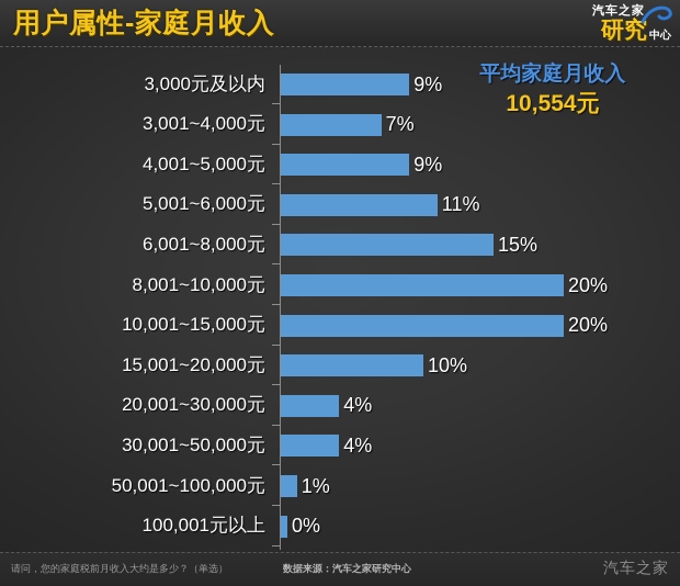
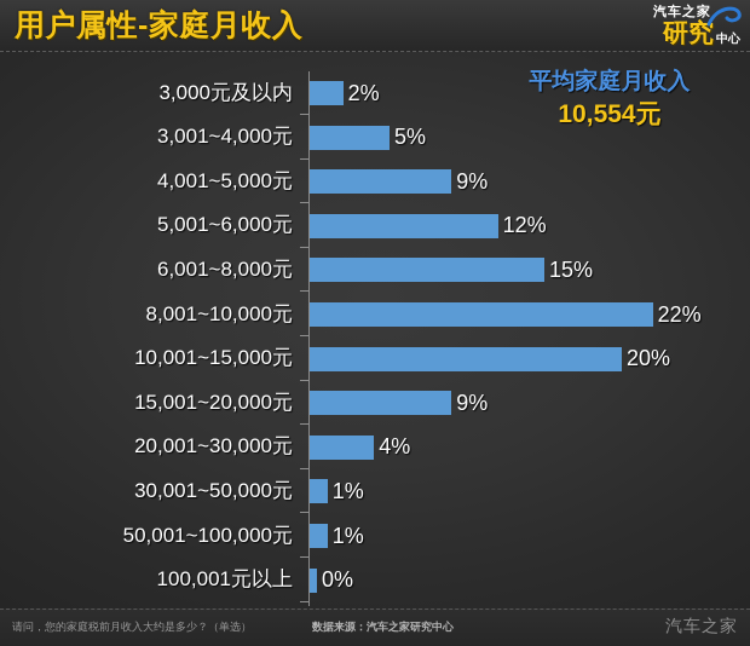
3,000元及以内: 9% -> 2%
3,001~4,000元: 7% -> 5%
5,001~6,000元: 11% -> 12%
8,001~10,000元: 20% -> 22%
15,001~20,000元: 10% -> 9%
30,001~50,000元: 4% -> 1%
